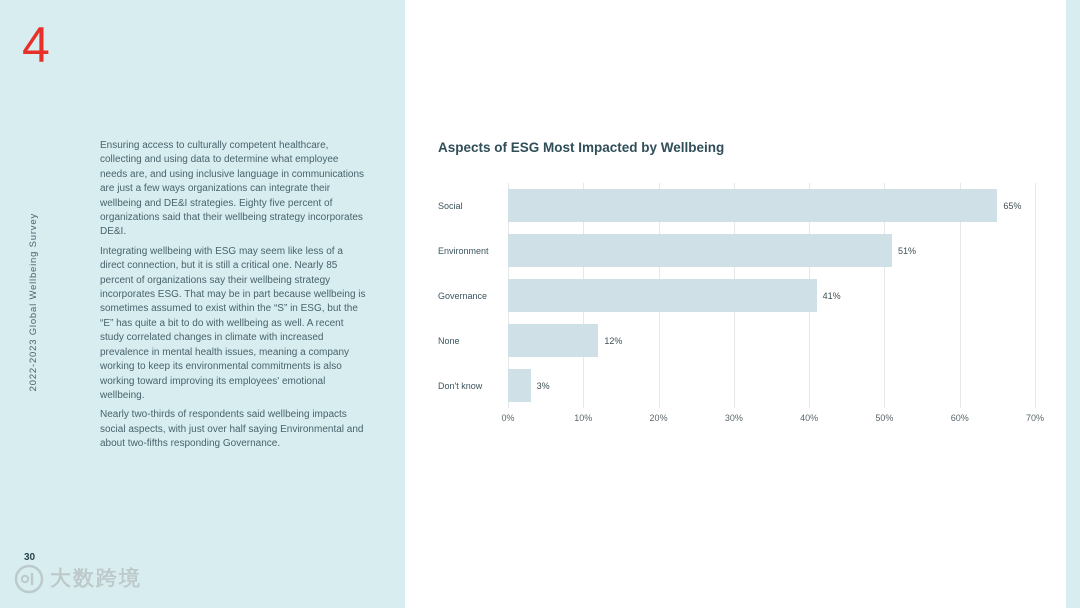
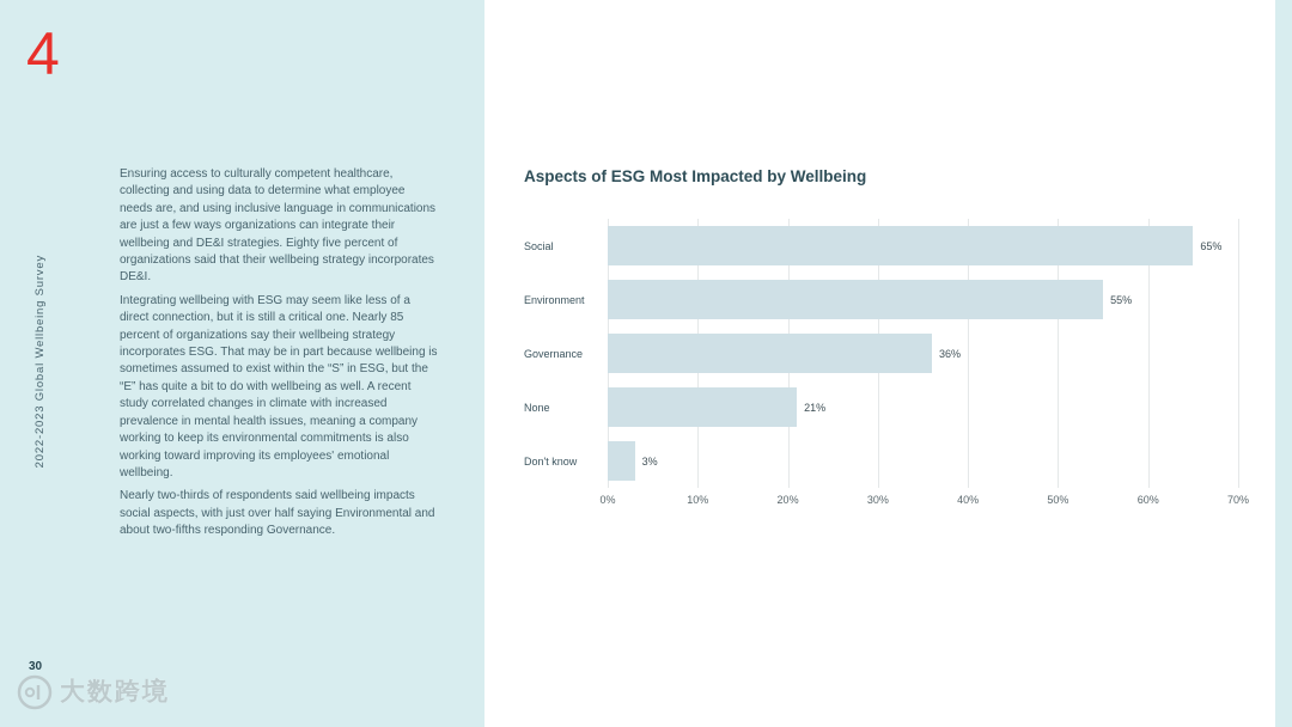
Environment: 51% -> 55%
Governance: 41% -> 36%
None: 12% -> 21%
